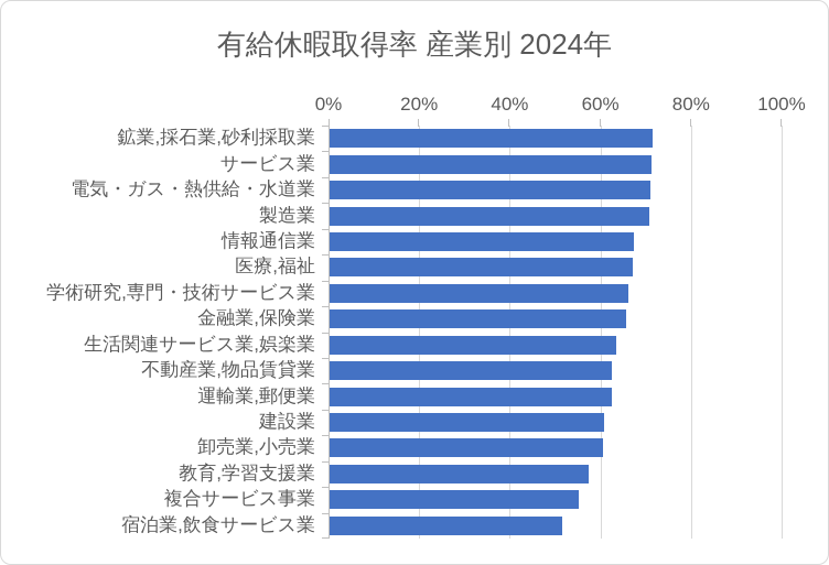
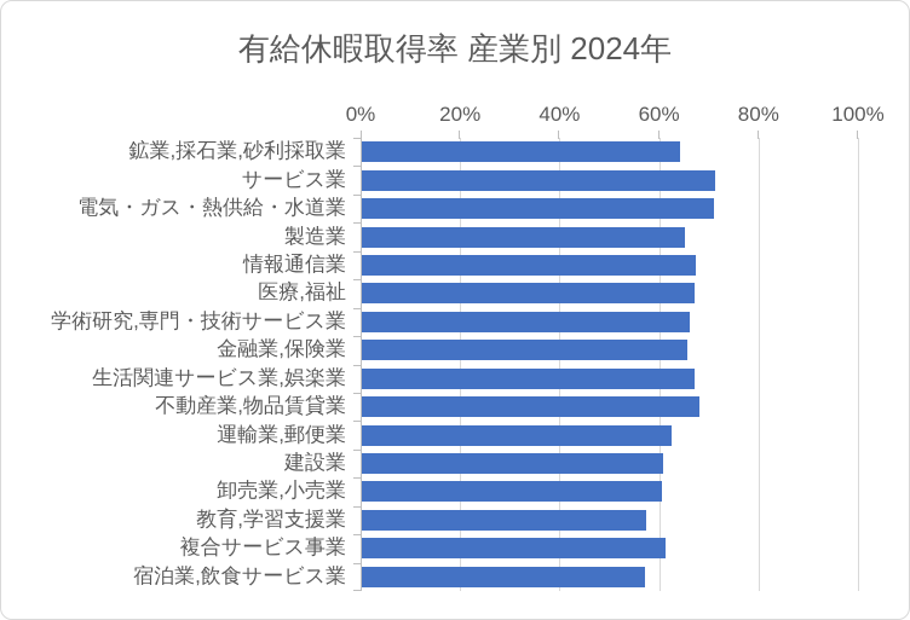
鉱業,採石業,砂利採取業: 71% -> 64%
製造業: 70% -> 65%
生活関連サービス業,娯楽業: 63% -> 67%
不動産業,物品賃貸業: 62% -> 68%
複合サービス事業: 55% -> 61%
宿泊業,飲食サービス業: 51% -> 57%
